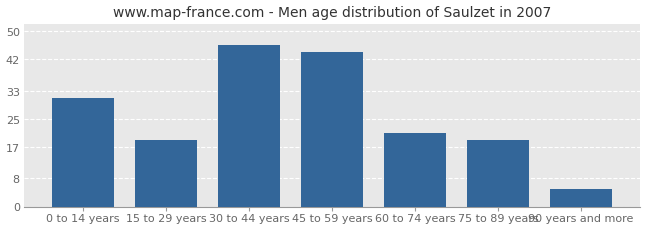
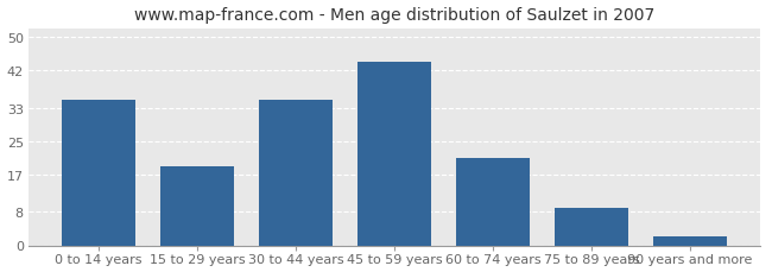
0 to 14 years: 31 -> 35
30 to 44 years: 46 -> 35
75 to 89 years: 19 -> 9
90 years and more: 5 -> 2
